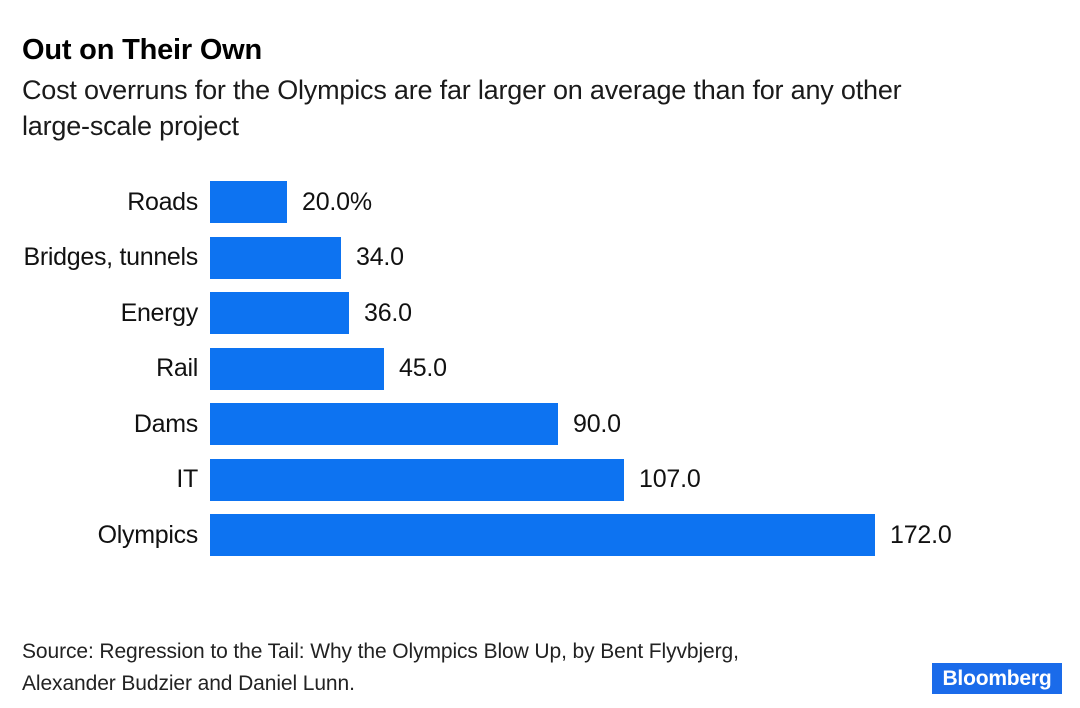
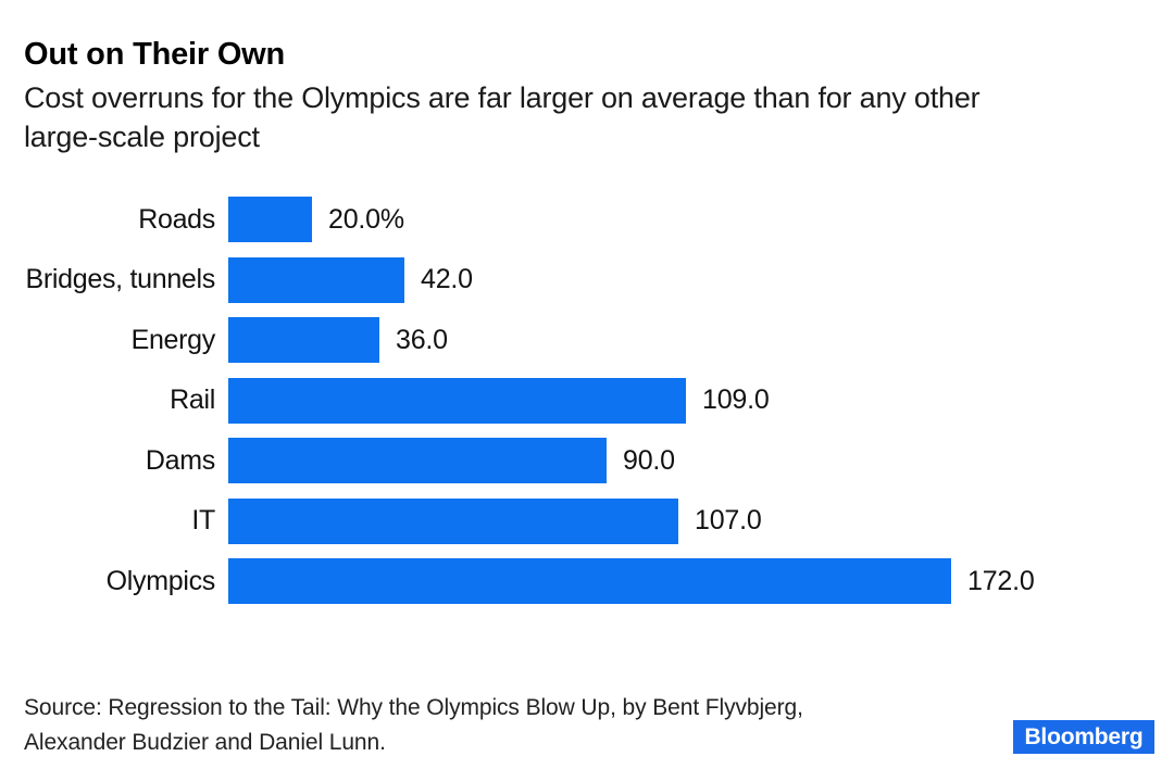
Bridges, tunnels: 34.0 -> 42.0
Rail: 45.0 -> 109.0
